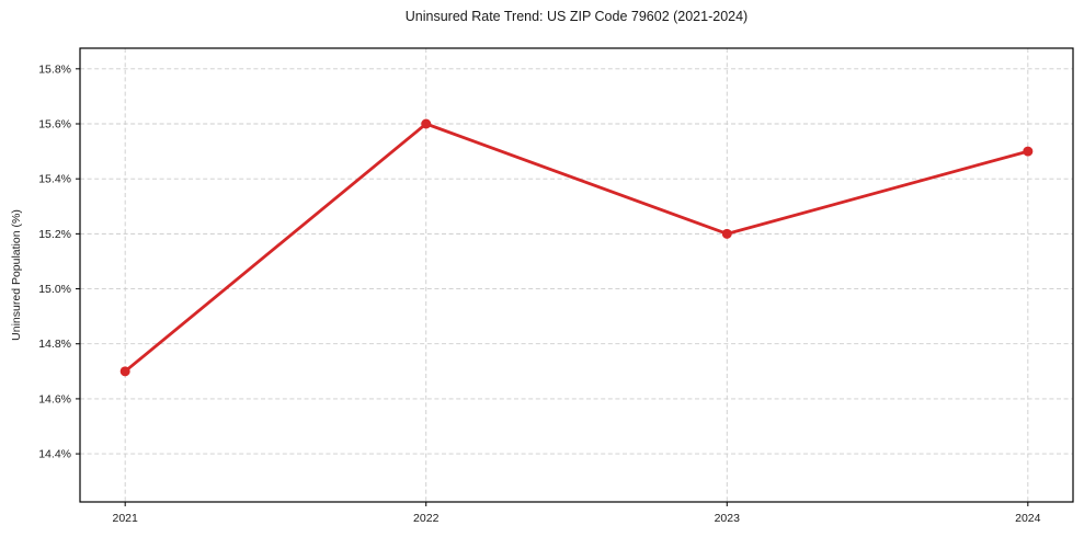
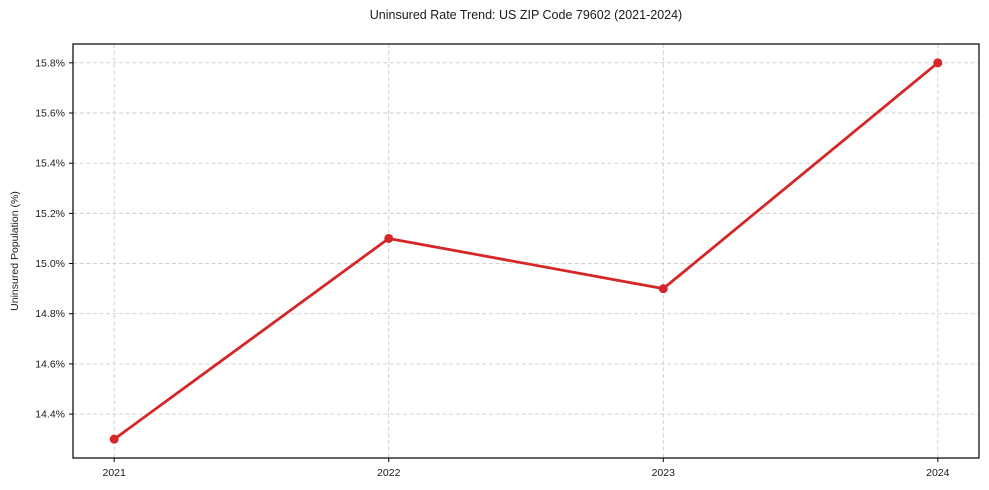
2021: 14.7% -> 14.3%
2022: 15.6% -> 15.1%
2023: 15.2% -> 14.9%
2024: 15.5% -> 15.8%
